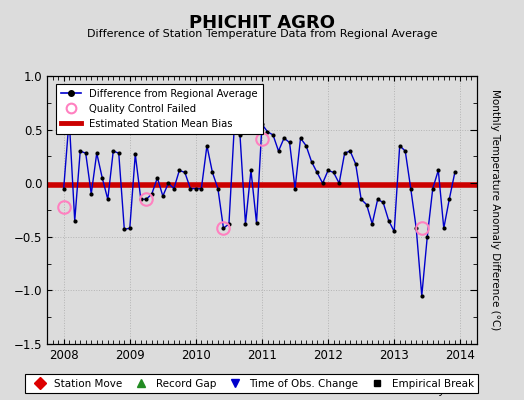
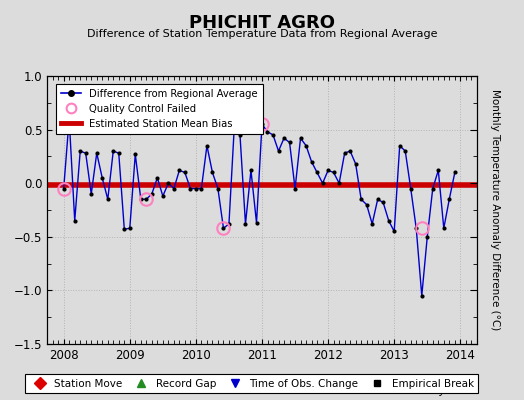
Quality Control Failed/2008: -0.22 -> -0.05
Quality Control Failed/2011: 0.41 -> 0.55
